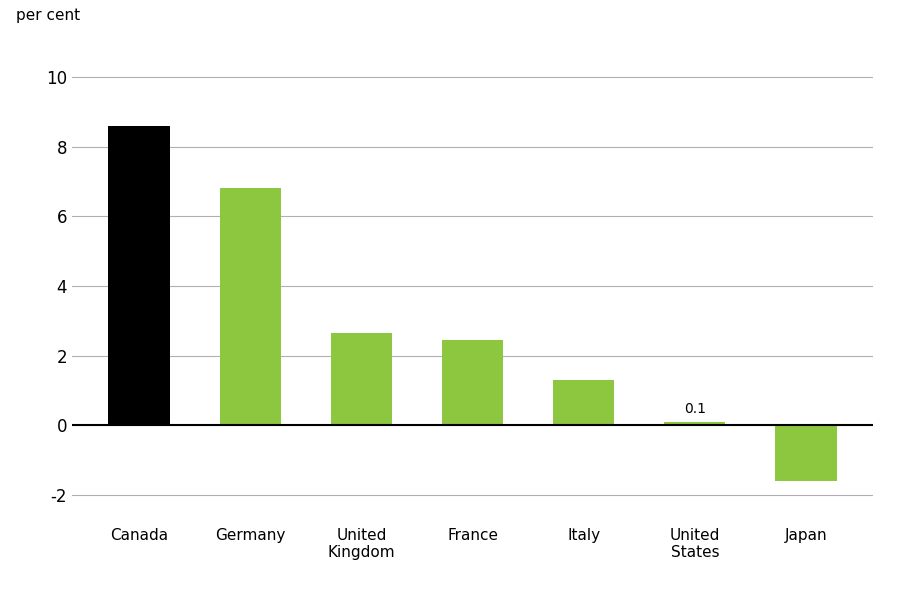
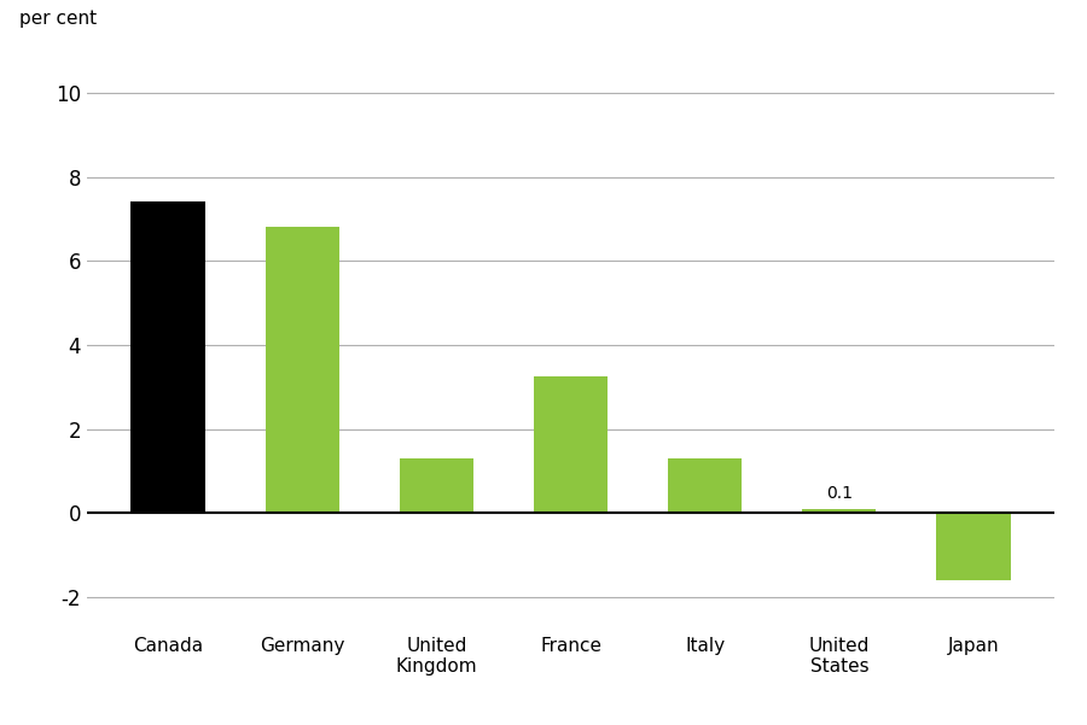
Canada: 8.60 -> 7.40
United Kingdom: 2.65 -> 1.30
France: 2.45 -> 3.25
